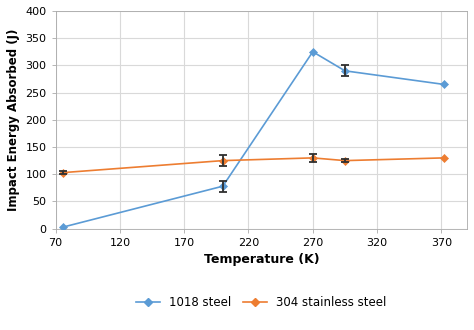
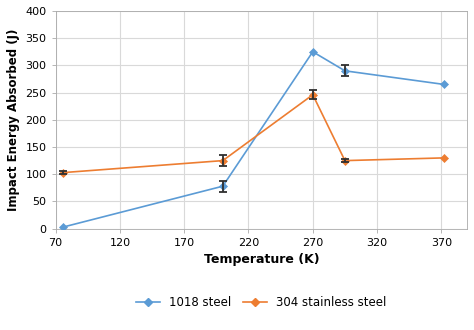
304 stainless steel/270: 130 -> 246
